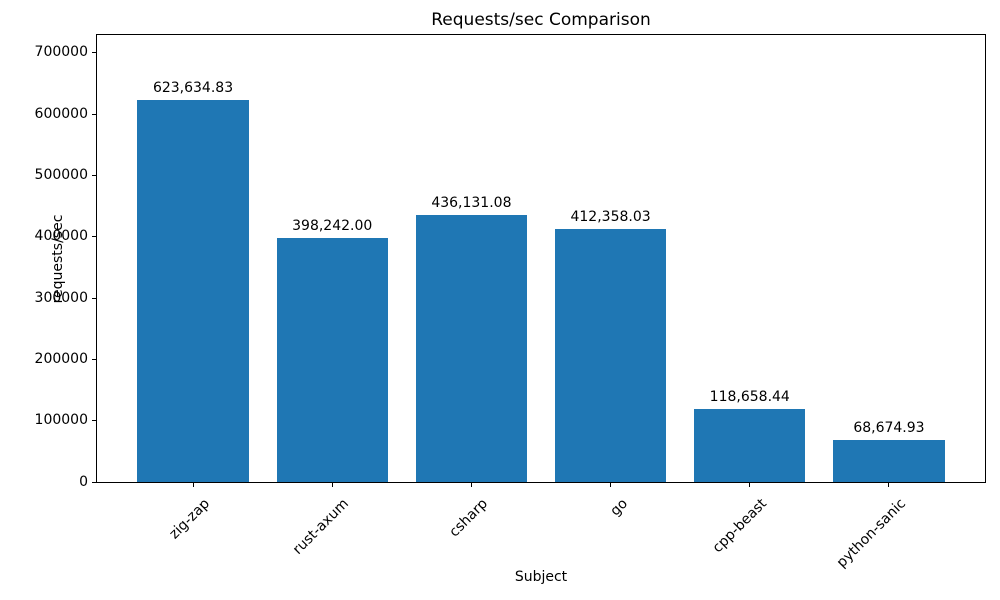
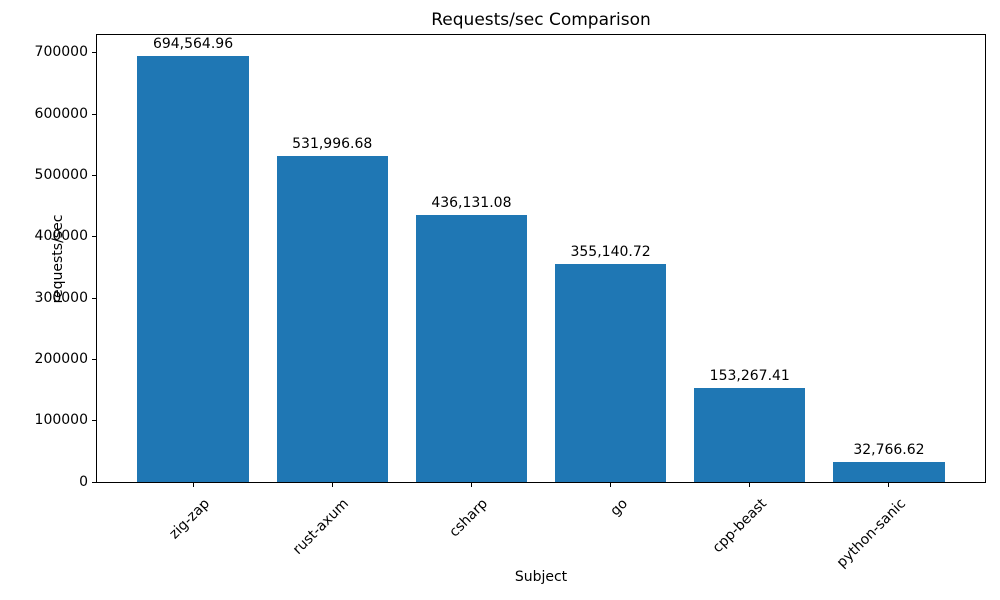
zig-zap: 623,634.83 -> 694,564.96
rust-axum: 398,242.00 -> 531,996.68
go: 412,358.03 -> 355,140.72
cpp-beast: 118,658.44 -> 153,267.41
python-sanic: 68,674.93 -> 32,766.62
